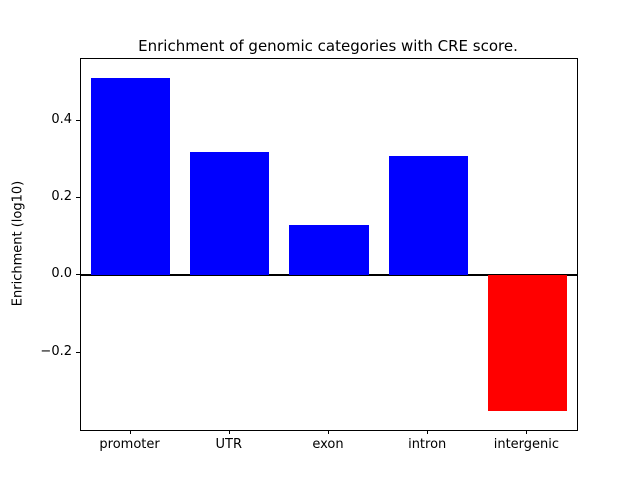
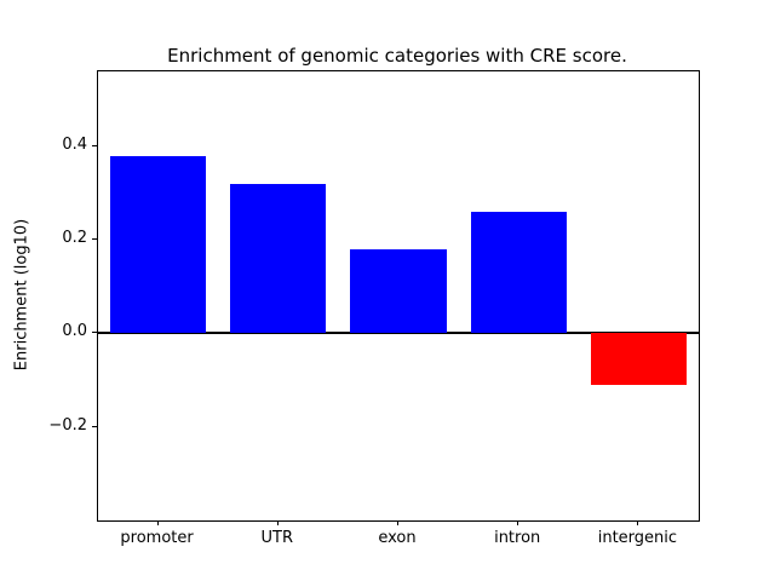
promoter: 0.51 -> 0.38
exon: 0.13 -> 0.18
intron: 0.31 -> 0.26
intergenic: -0.35 -> -0.11
